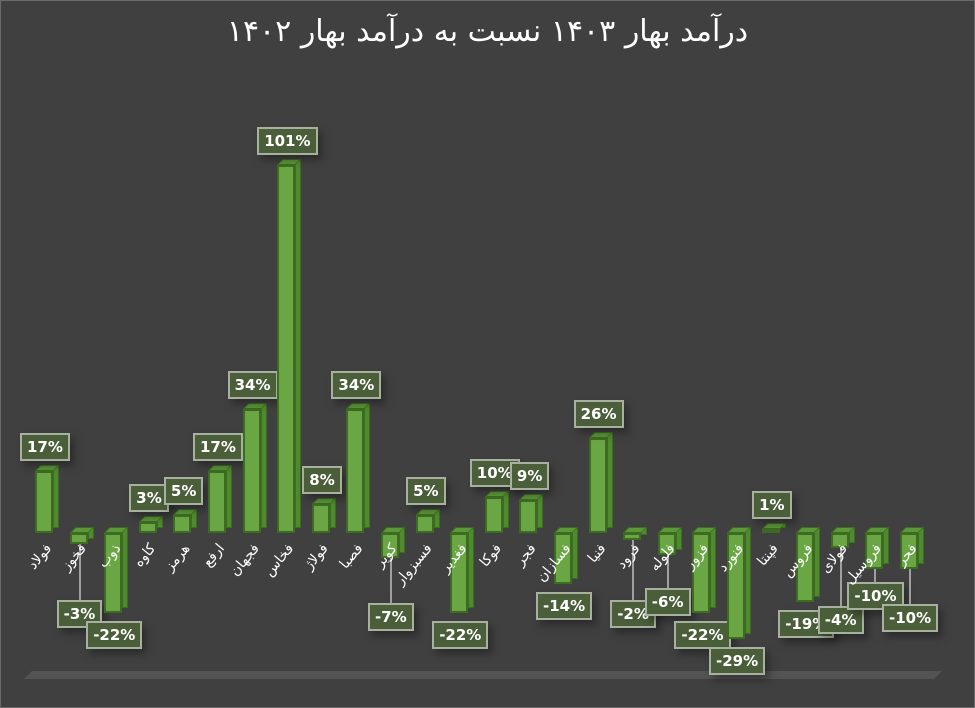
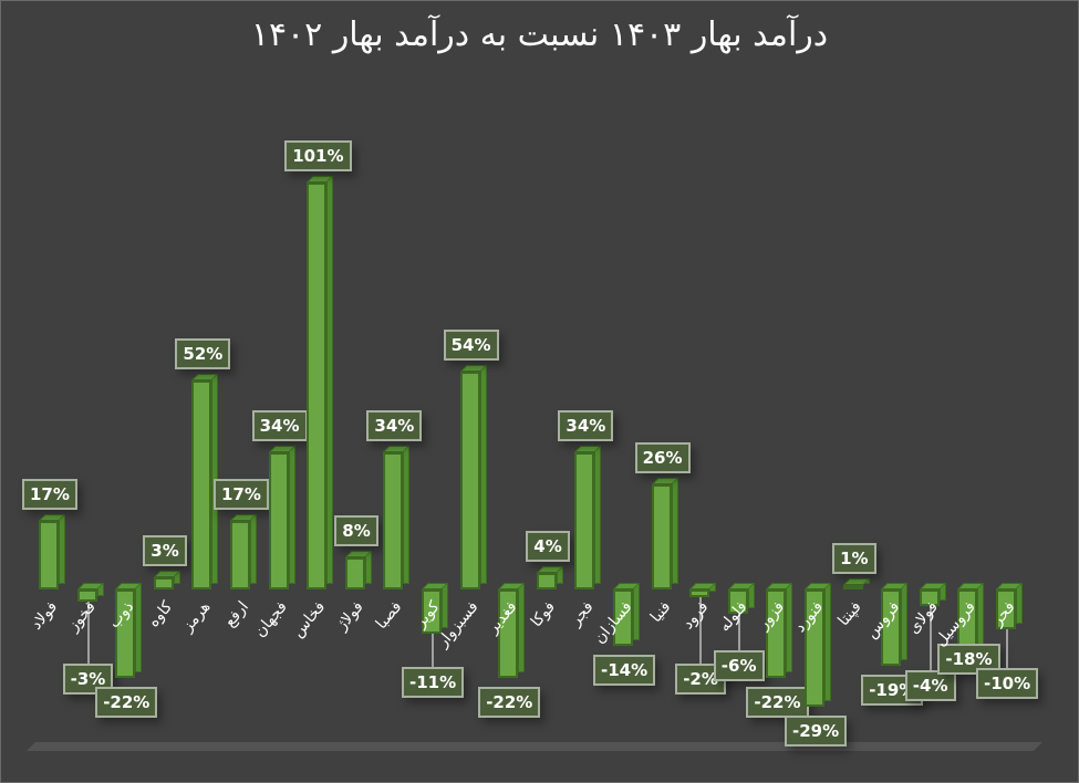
هرمز: 5% -> 52%
کویر: -7% -> -11%
فسبزوار: 5% -> 54%
فوکا: 10% -> 4%
فجر: 9% -> 34%
فروسیل: -10% -> -18%
